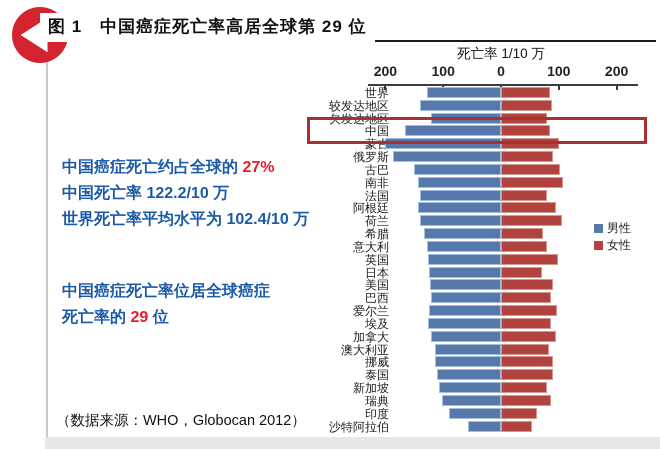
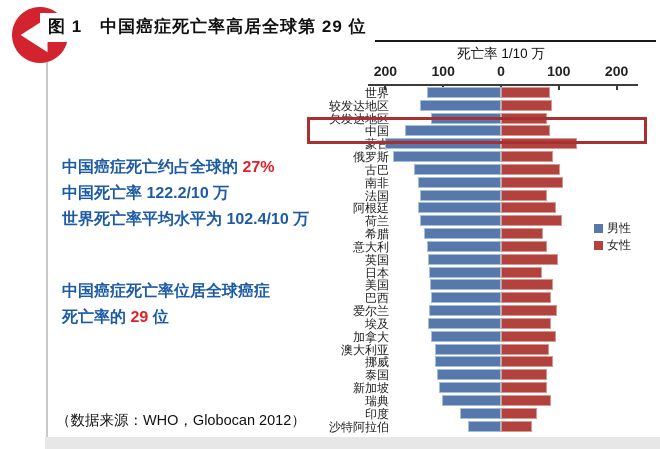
女性/蒙古: 100 -> 130
女性/泰国: 90 -> 80
男性/印度: 90 -> 70
